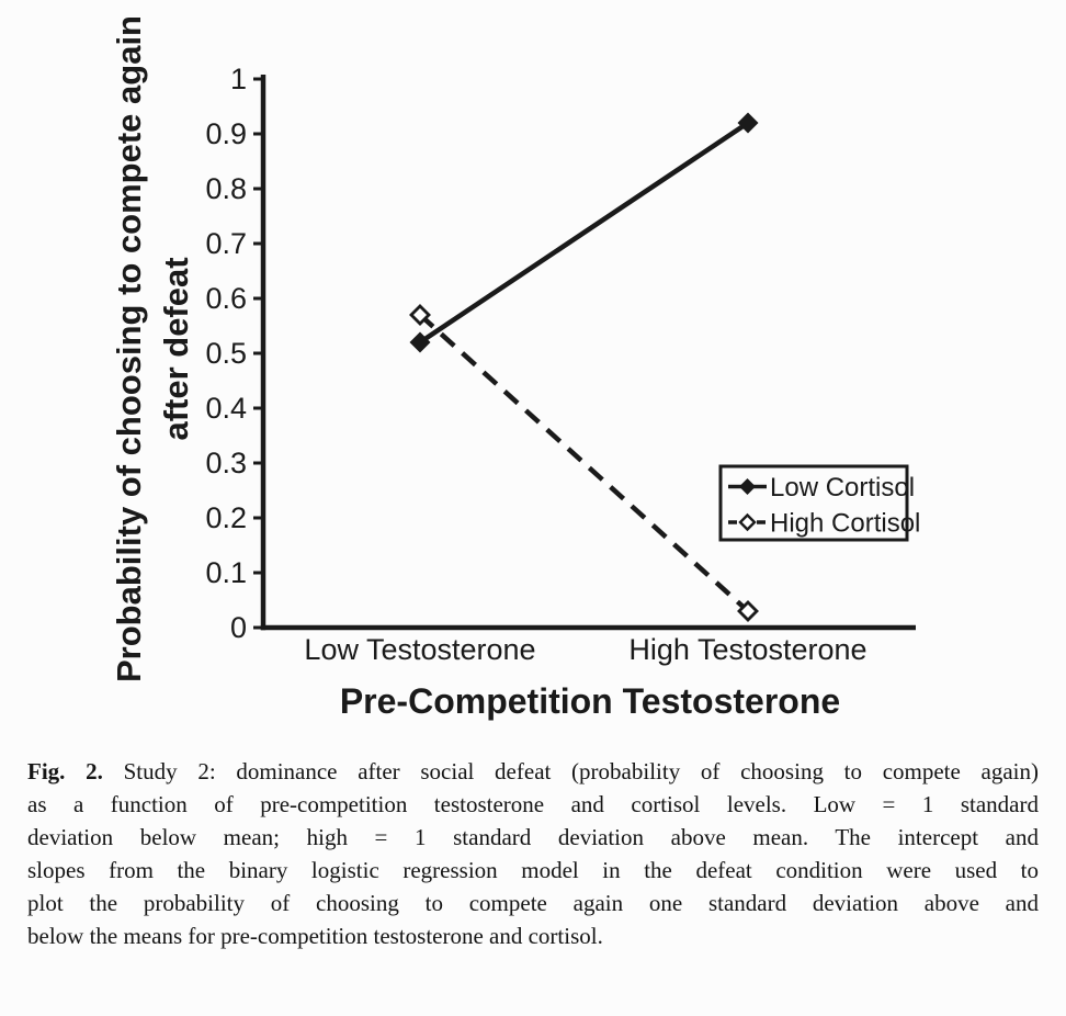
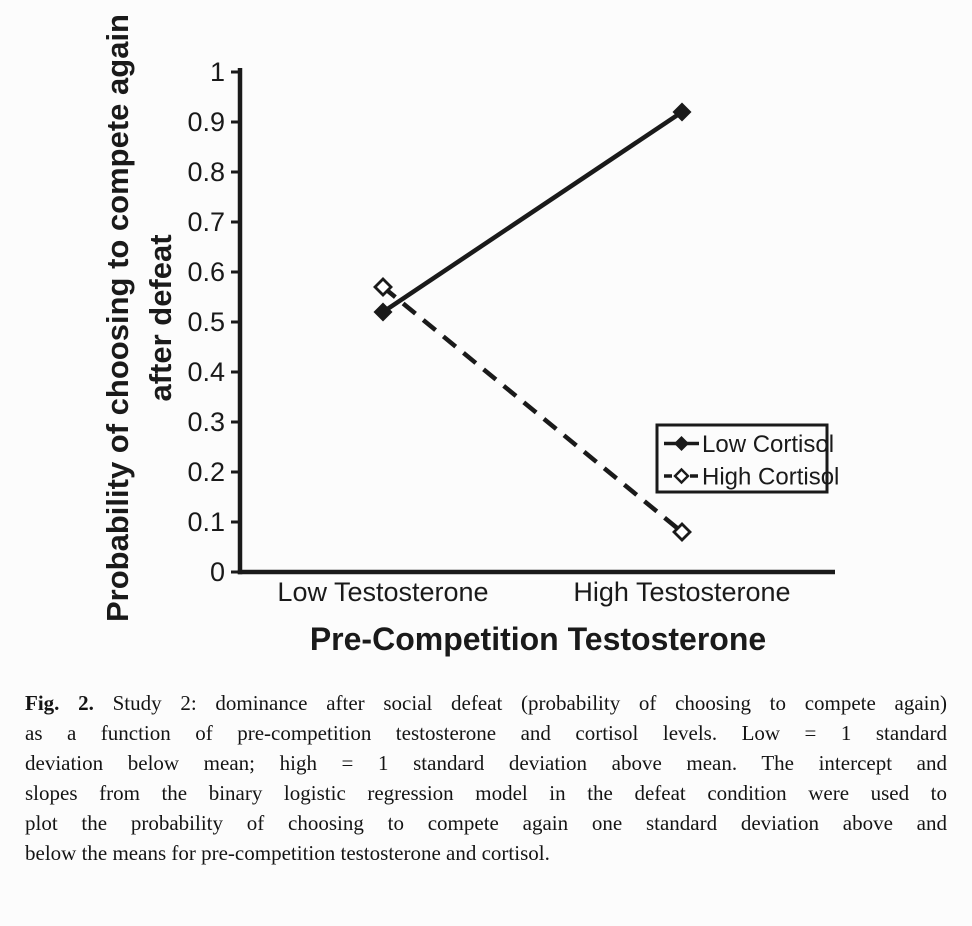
High Cortisol/High Testosterone: 0.03 -> 0.08
